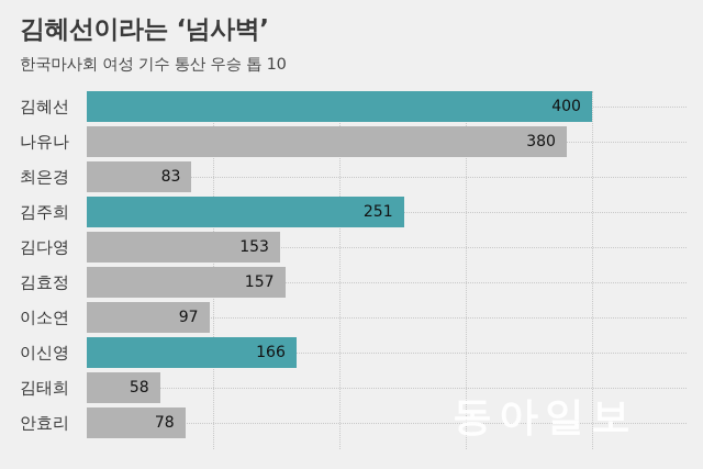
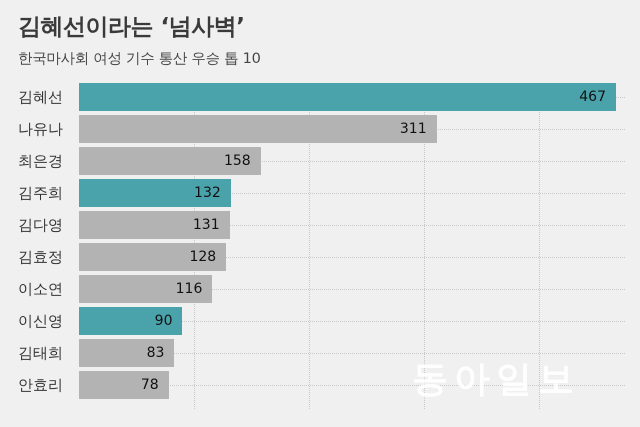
김혜선: 400 -> 467
나유나: 380 -> 311
최은경: 83 -> 158
김주희: 251 -> 132
김다영: 153 -> 131
김효정: 157 -> 128
이소연: 97 -> 116
이신영: 166 -> 90
김태희: 58 -> 83
